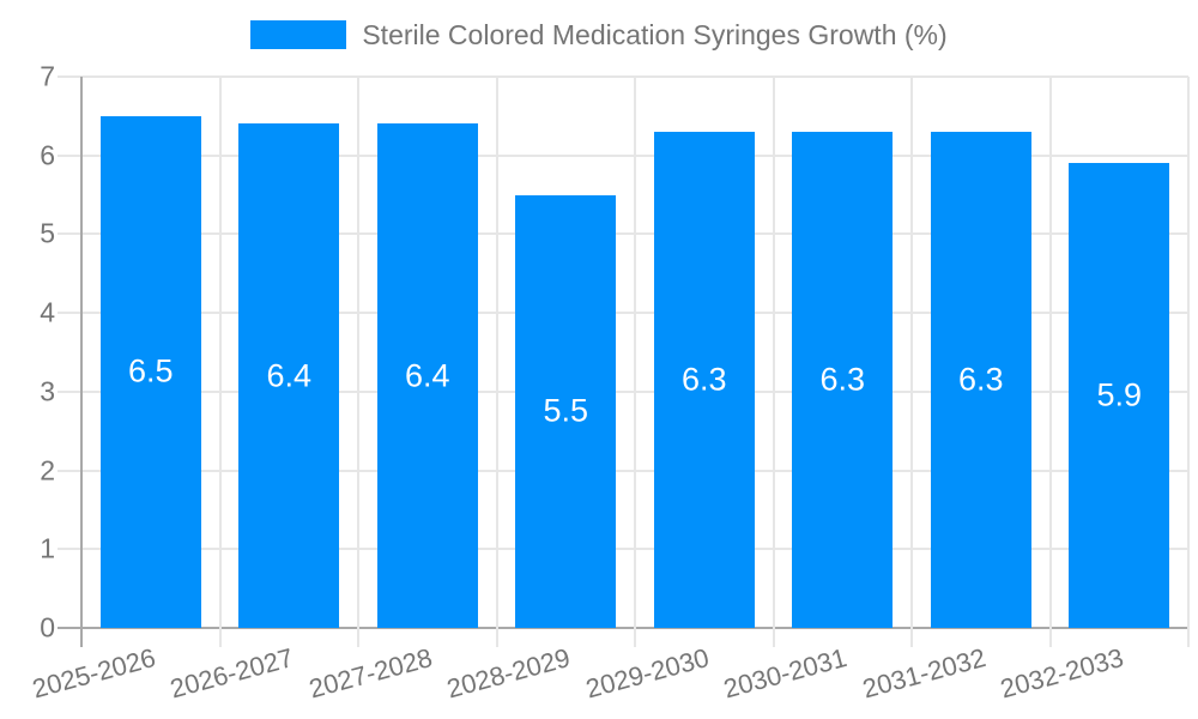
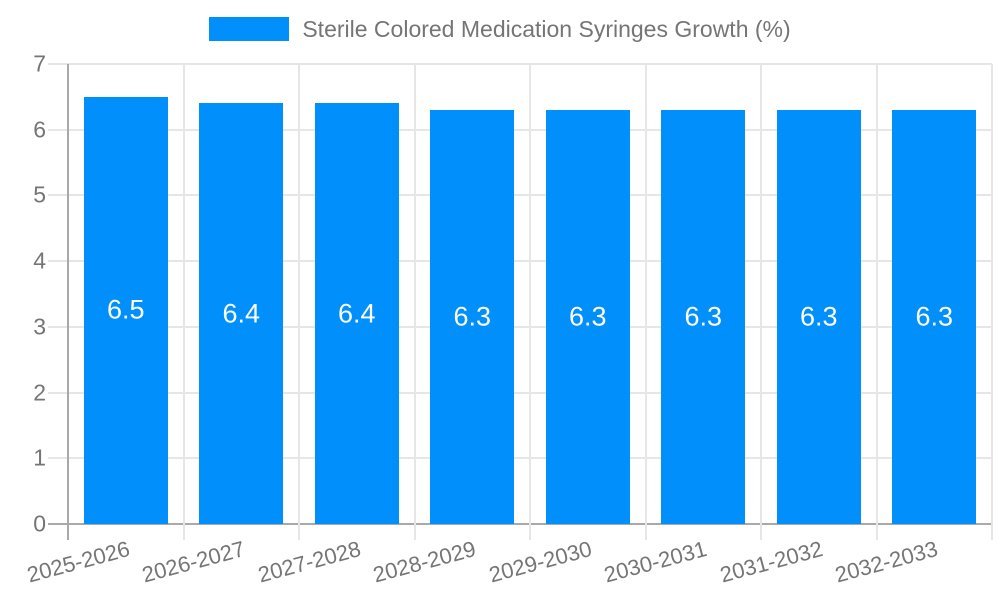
2028-2029: 5.5 -> 6.3
2032-2033: 5.9 -> 6.3
